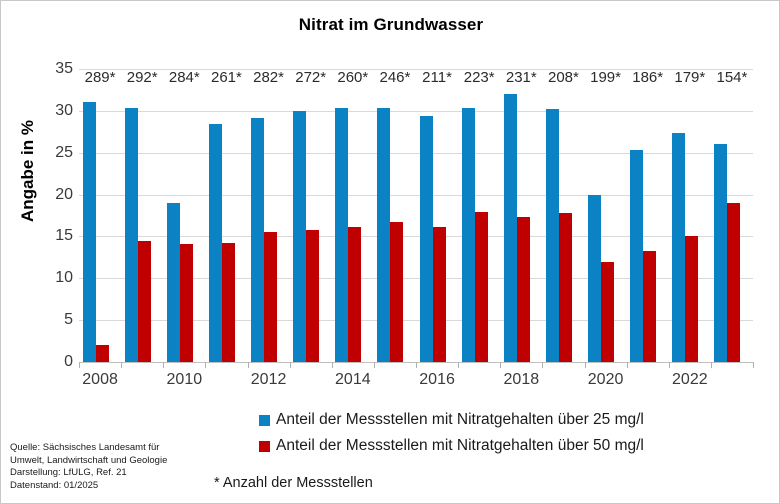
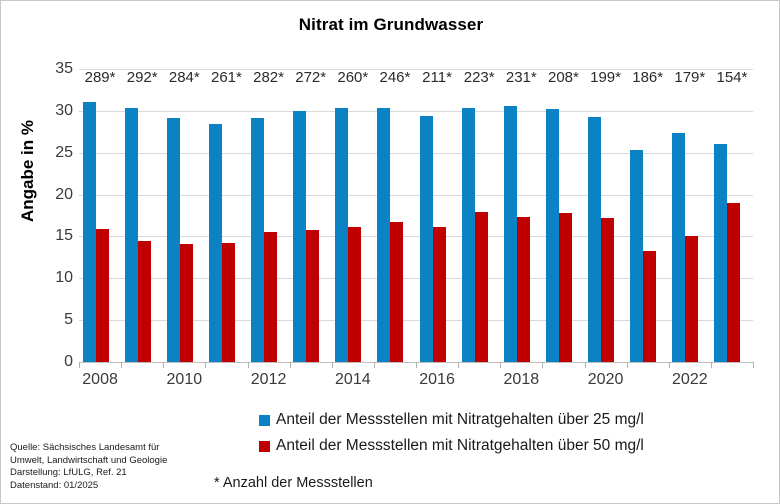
Anteil der Messstellen mit Nitratgehalten über 50 mg/l/2008: 2 -> 16
Anteil der Messstellen mit Nitratgehalten über 25 mg/l/2010: 19 -> 29
Anteil der Messstellen mit Nitratgehalten über 25 mg/l/2018: 32 -> 31
Anteil der Messstellen mit Nitratgehalten über 25 mg/l/2020: 20 -> 29
Anteil der Messstellen mit Nitratgehalten über 50 mg/l/2020: 12 -> 17
